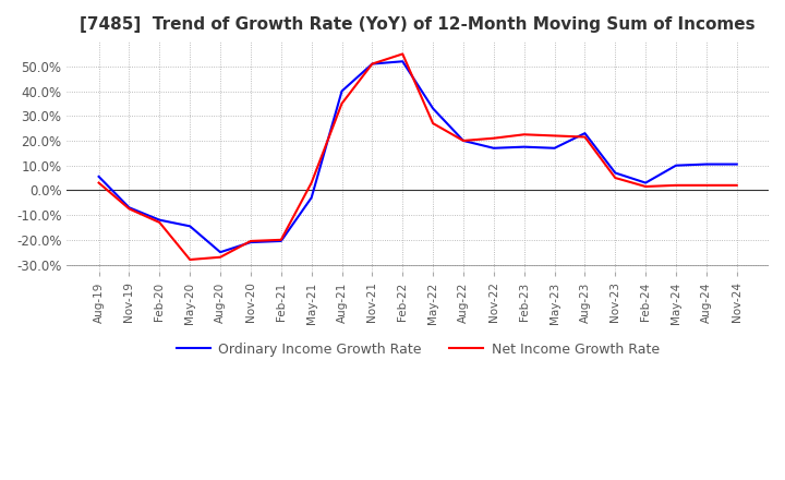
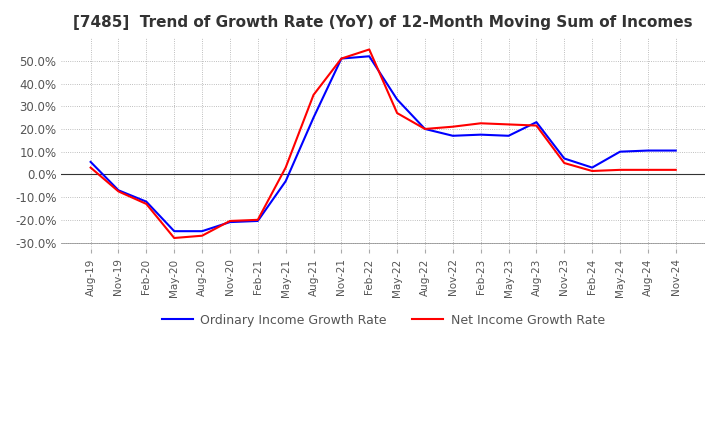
Ordinary Income Growth Rate/May-20: -14.5% -> -25.0%
Ordinary Income Growth Rate/Aug-21: 40.0% -> 25.0%
